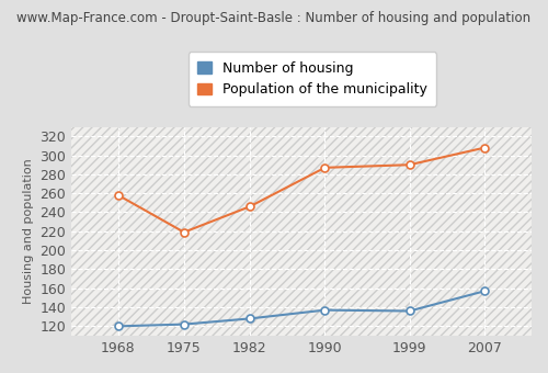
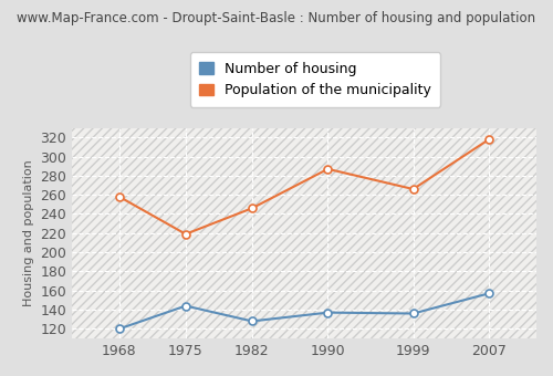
Number of housing/1975: 122 -> 144
Population of the municipality/1999: 290 -> 266
Population of the municipality/2007: 308 -> 318
